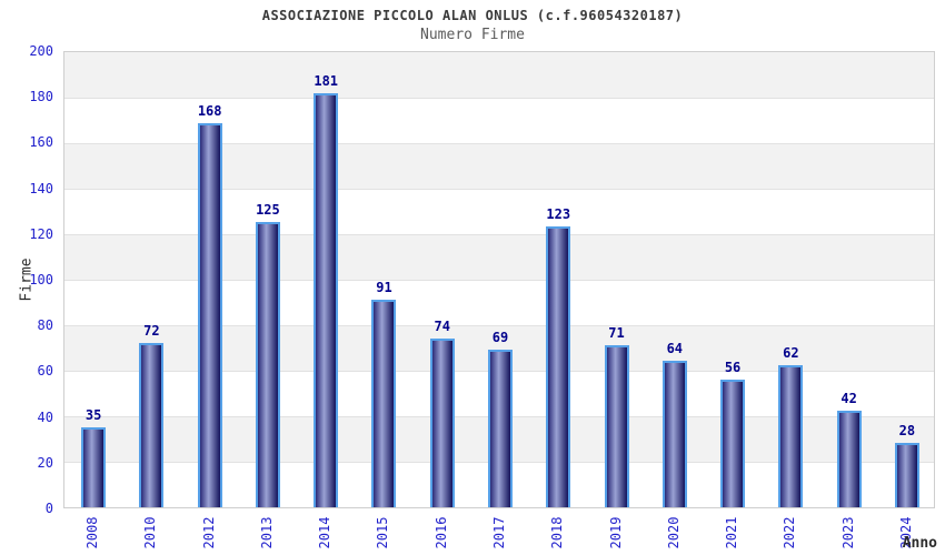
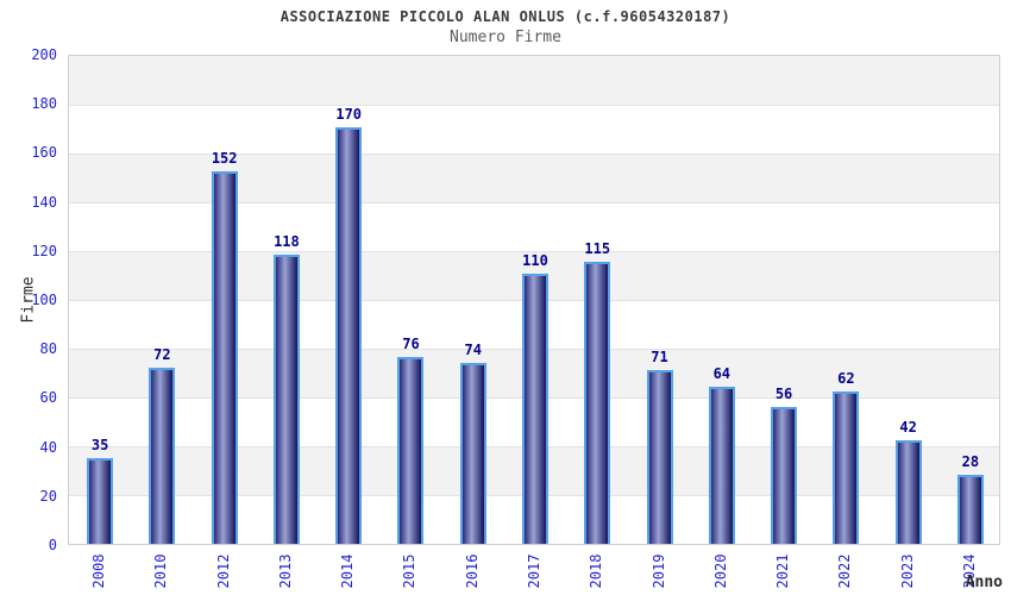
2012: 168 -> 152
2013: 125 -> 118
2014: 181 -> 170
2015: 91 -> 76
2017: 69 -> 110
2018: 123 -> 115
